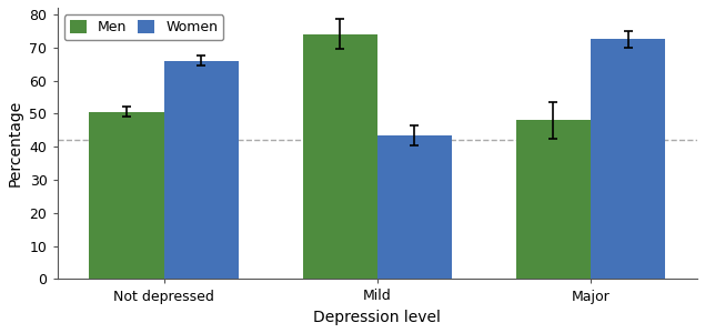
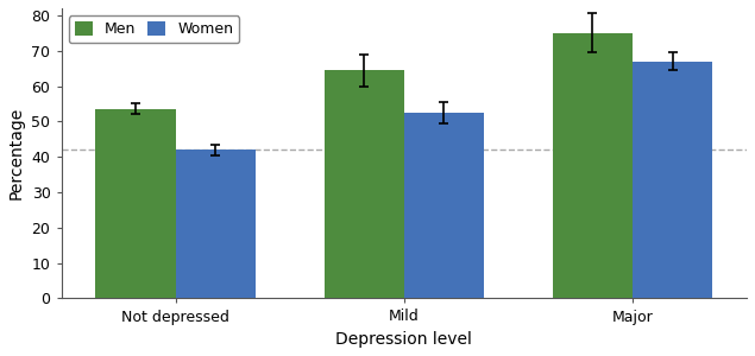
Men/Not depressed: 50.5 -> 53.5
Women/Not depressed: 66.0 -> 42.0
Men/Mild: 74.0 -> 64.5
Women/Mild: 43.5 -> 52.5
Men/Major: 48.0 -> 75.0
Women/Major: 72.5 -> 67.0
